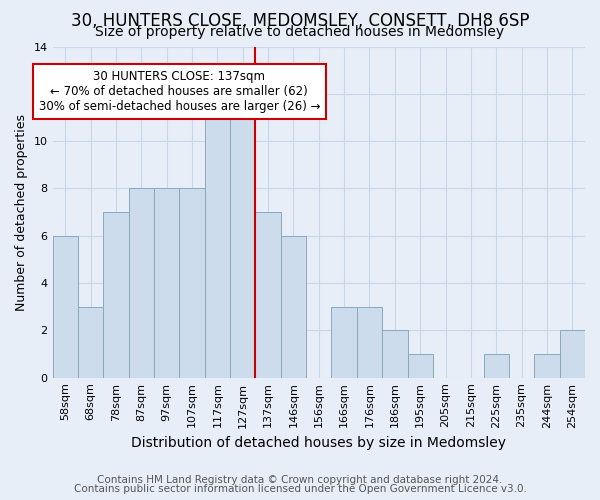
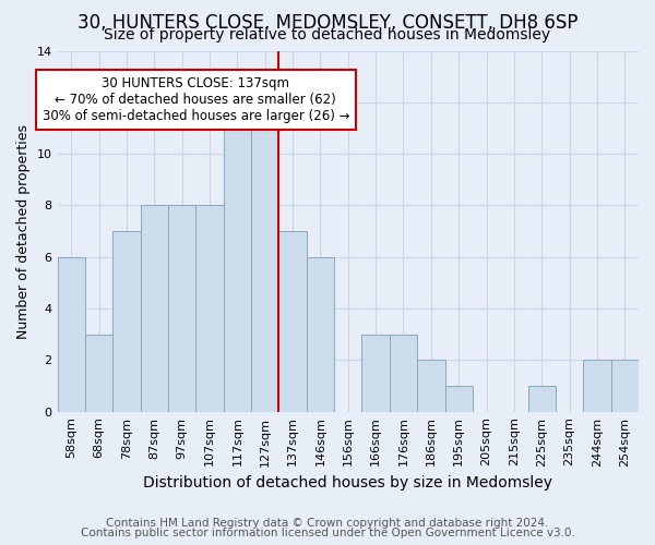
244sqm: 1 -> 2
